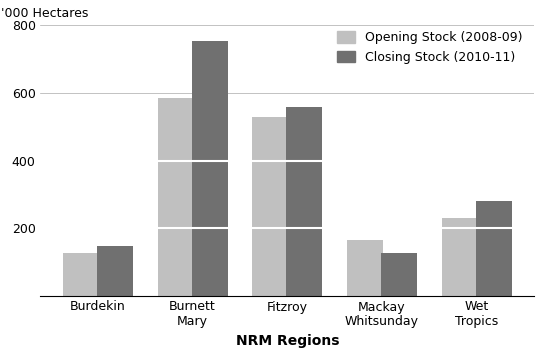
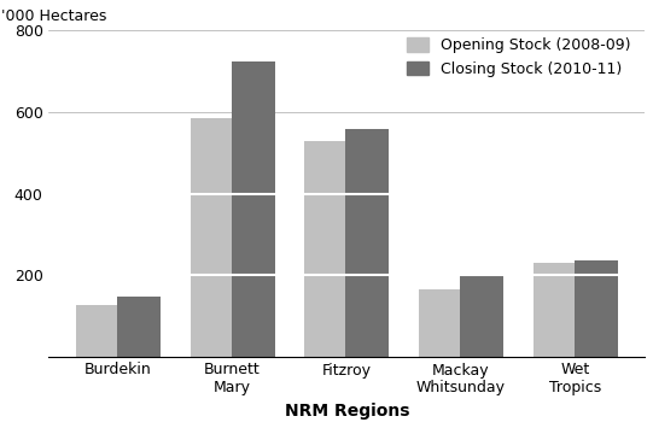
Closing Stock (2010-11)/Burnett Mary: 755 -> 725
Closing Stock (2010-11)/Mackay Whitsunday: 125 -> 200
Closing Stock (2010-11)/Wet Tropics: 280 -> 235
